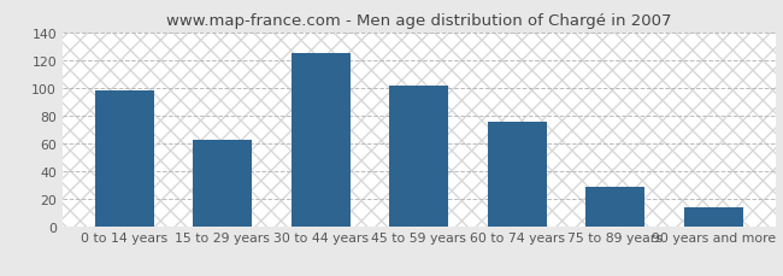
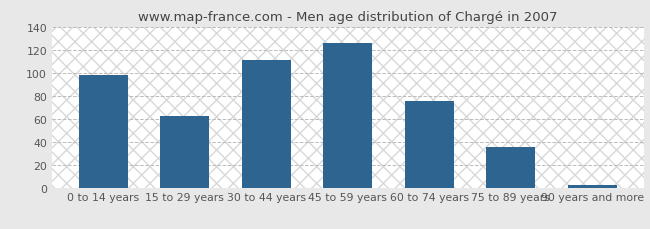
30 to 44 years: 125 -> 111
45 to 59 years: 101 -> 126
75 to 89 years: 28 -> 35
90 years and more: 14 -> 2
